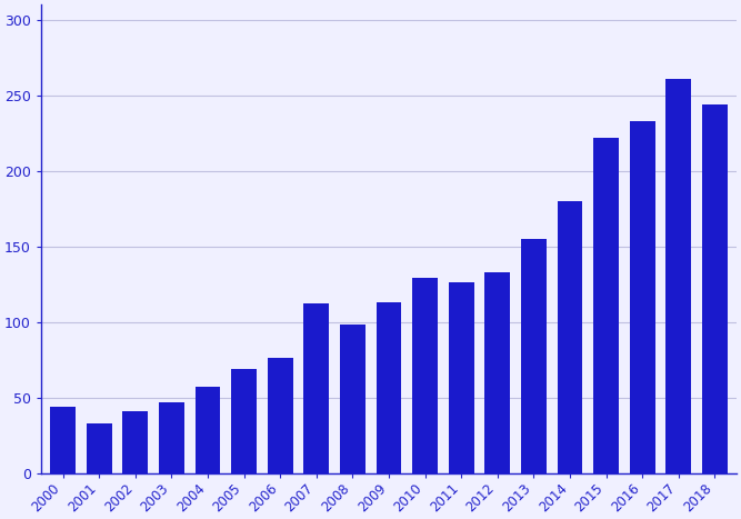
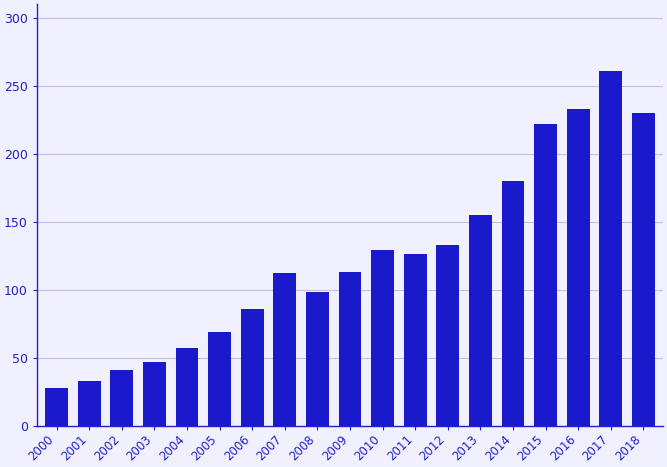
2000: 44 -> 28
2006: 76 -> 86
2018: 244 -> 230
